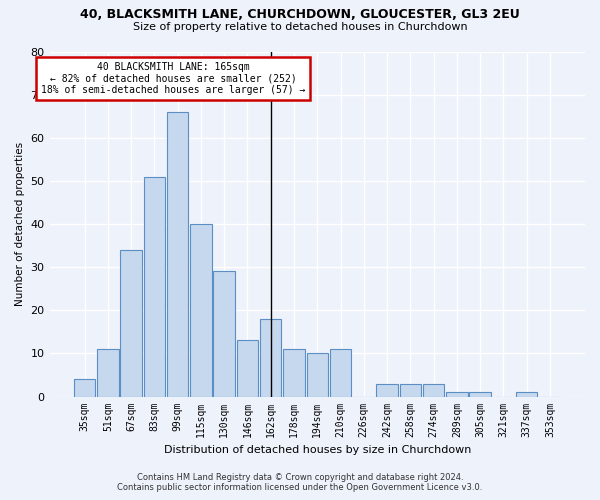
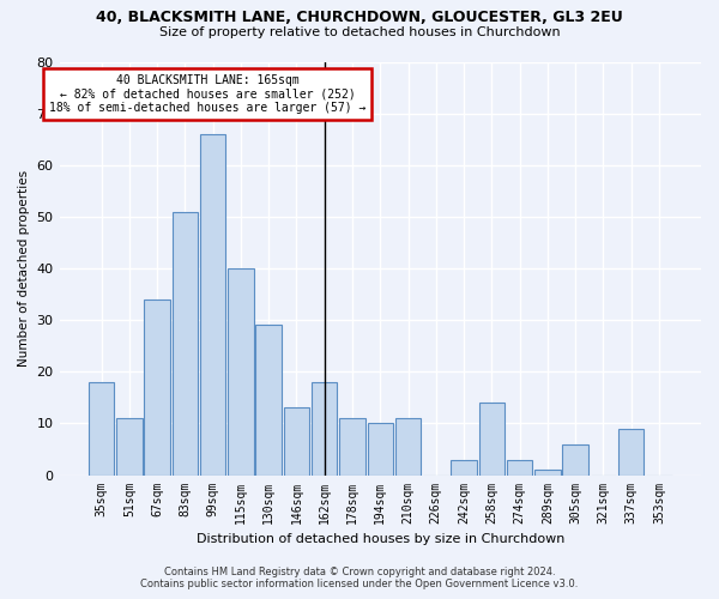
35sqm: 4 -> 18
258sqm: 3 -> 14
305sqm: 1 -> 6
337sqm: 1 -> 9
